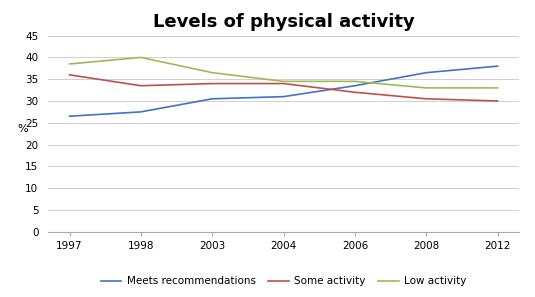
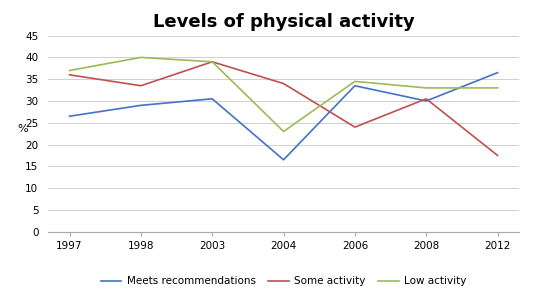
Low activity/1997: 38.5 -> 37.0
Meets recommendations/1998: 27.5 -> 29.0
Some activity/2003: 34.0 -> 39.0
Low activity/2003: 36.5 -> 39.0
Meets recommendations/2004: 31.0 -> 16.5
Low activity/2004: 34.5 -> 23.0
Some activity/2006: 32.0 -> 24.0
Meets recommendations/2008: 36.5 -> 30.0
Meets recommendations/2012: 38.0 -> 36.5
Some activity/2012: 30.0 -> 17.5
